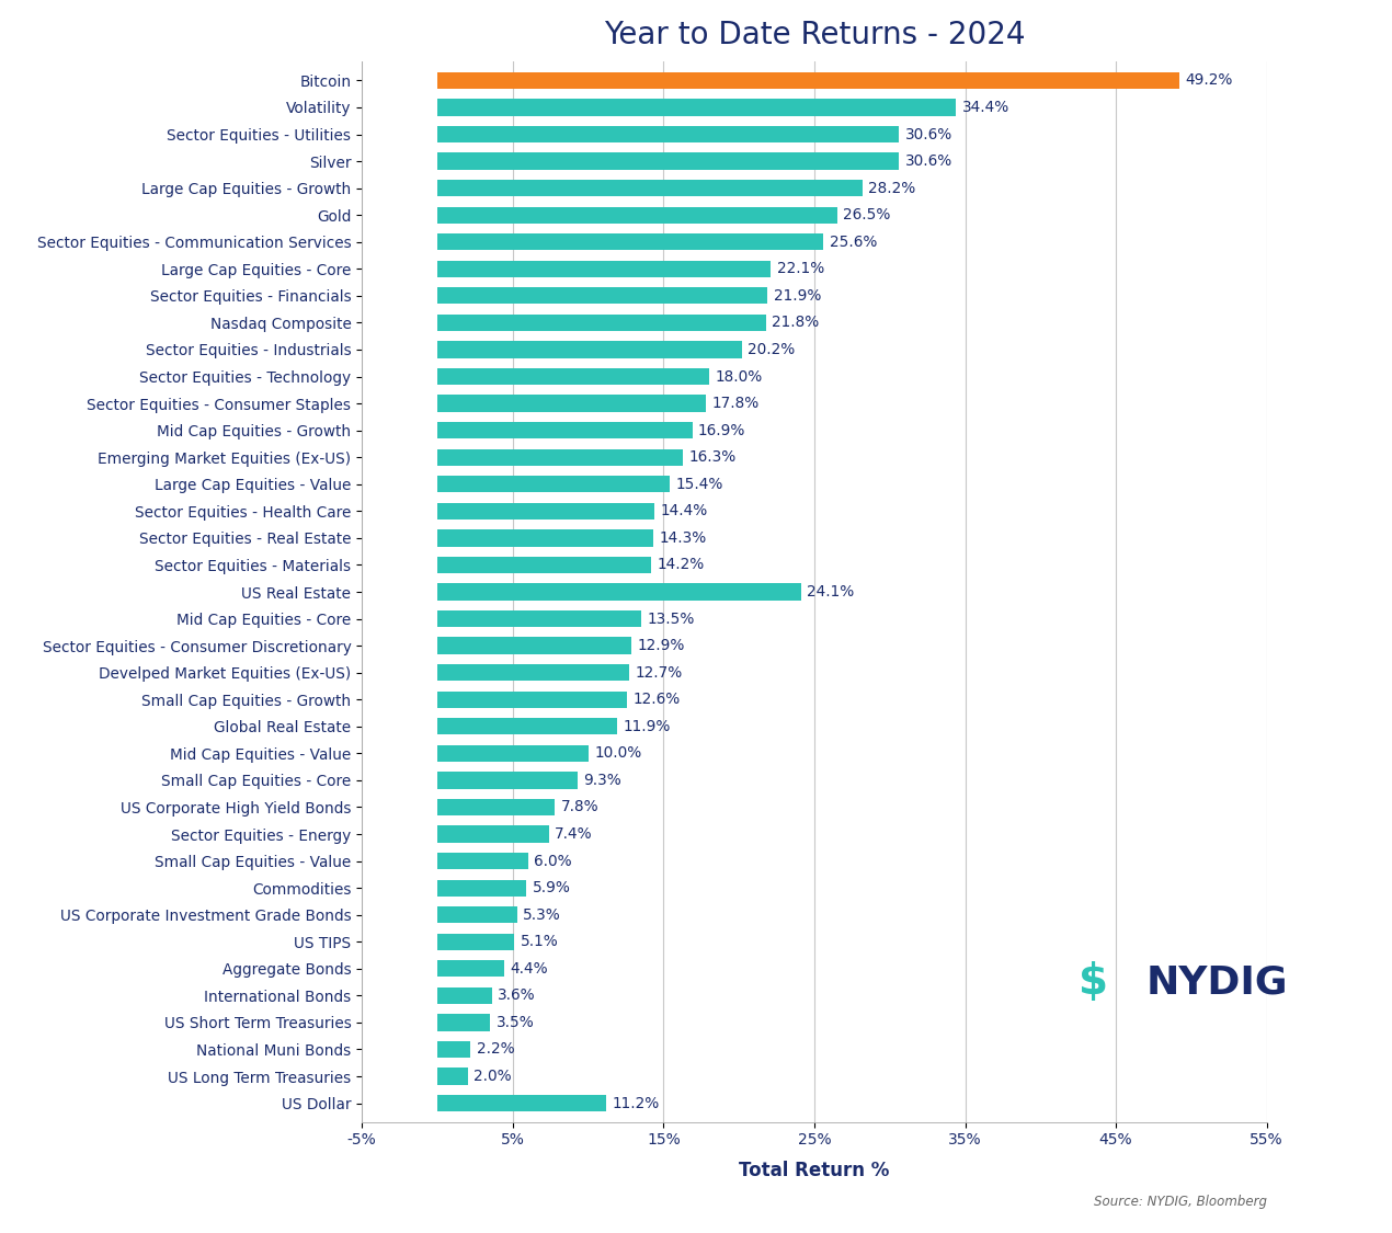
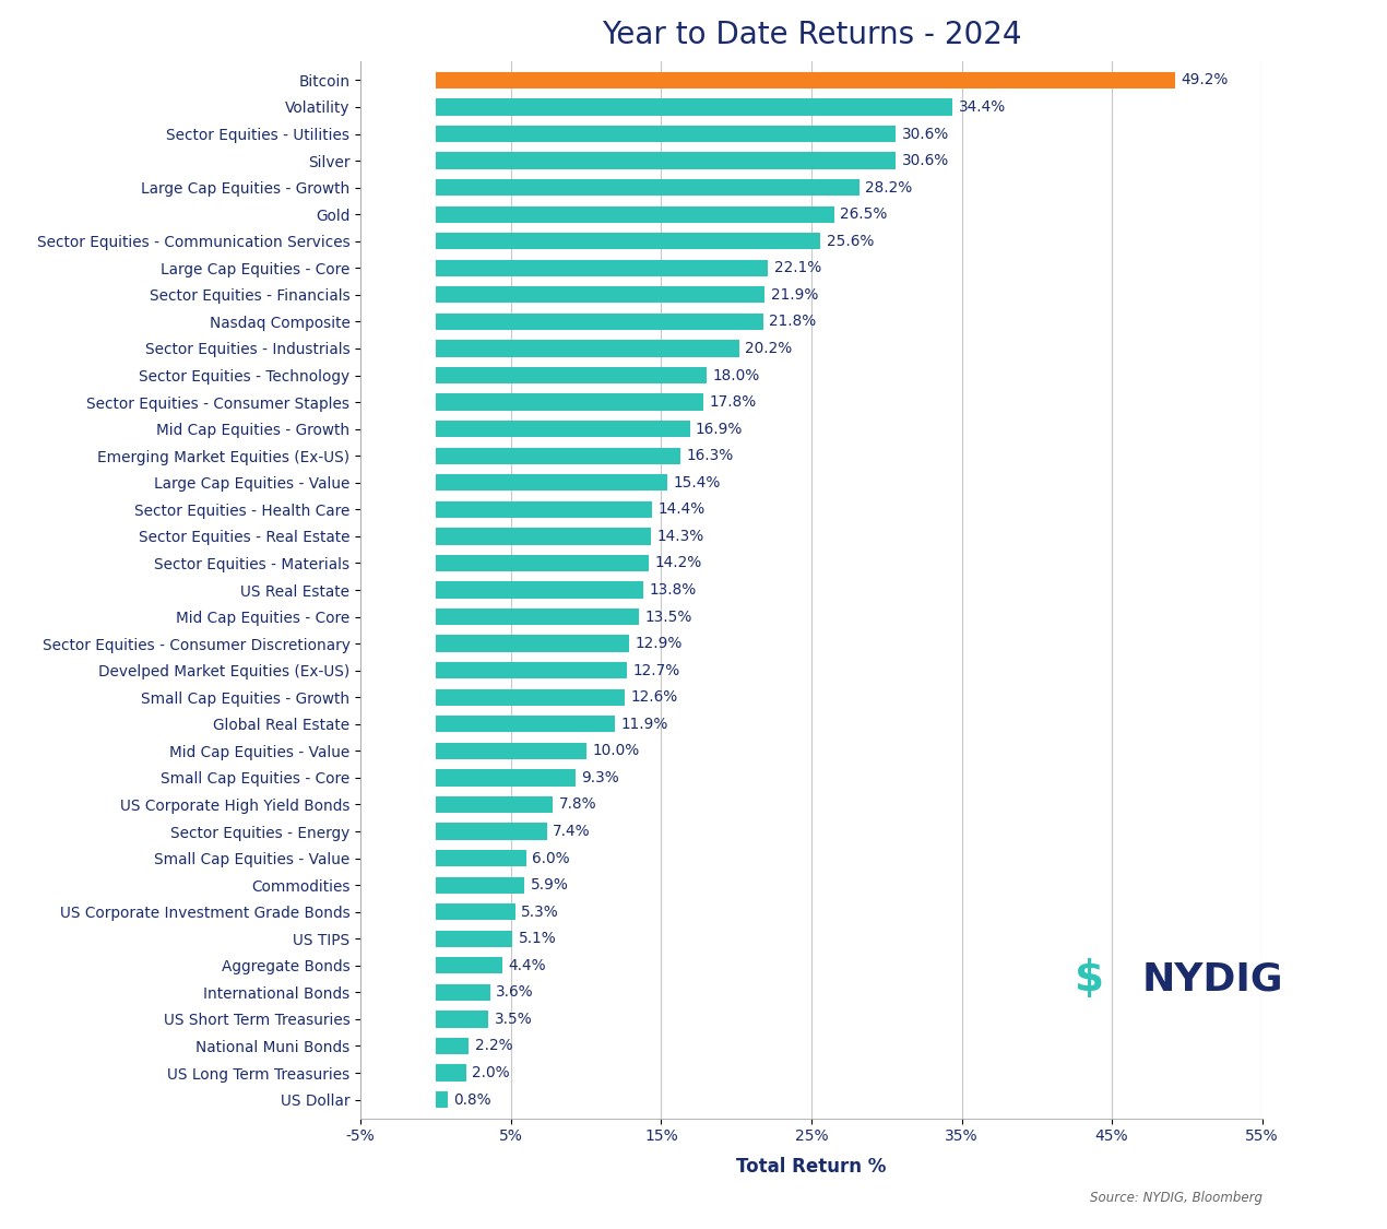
US Real Estate: 24.1% -> 13.8%
US Dollar: 11.2% -> 0.8%
